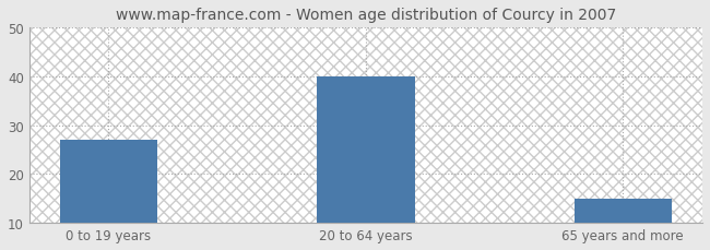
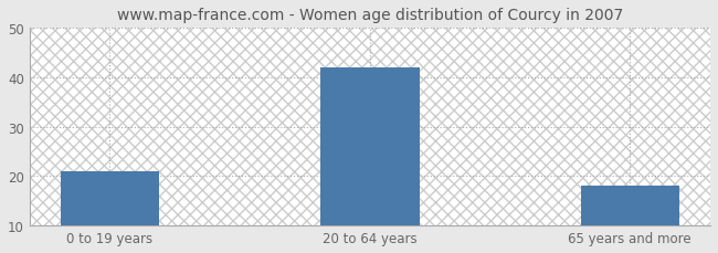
0 to 19 years: 27 -> 21
20 to 64 years: 40 -> 42
65 years and more: 15 -> 18
